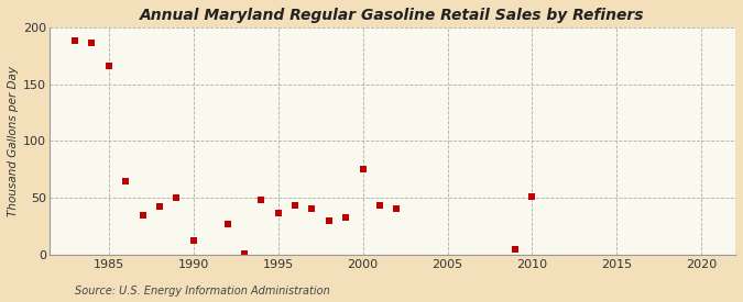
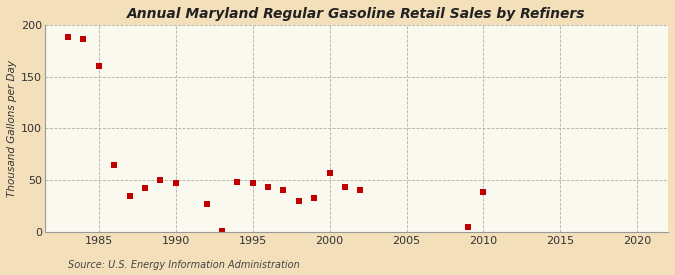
1985: 166 -> 160
1990: 12 -> 47
1995: 37 -> 47
2000: 75 -> 57
2010: 51 -> 39
